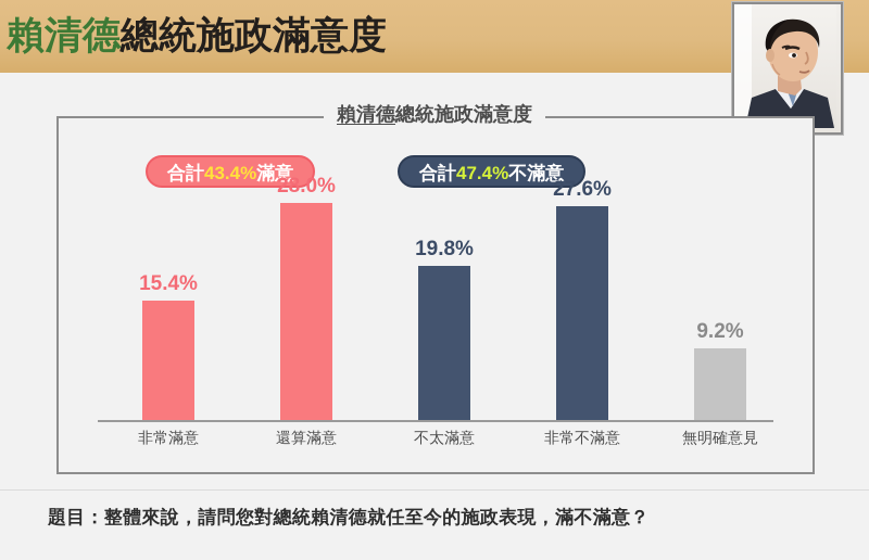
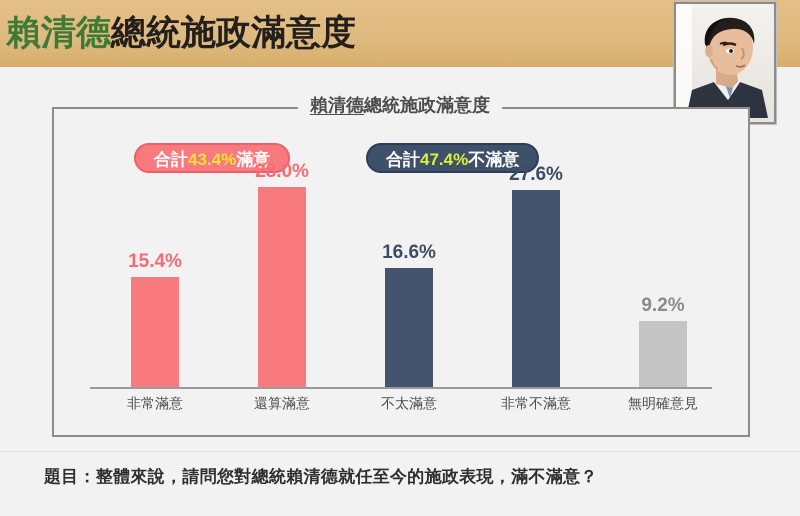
不太滿意: 19.8% -> 16.6%
